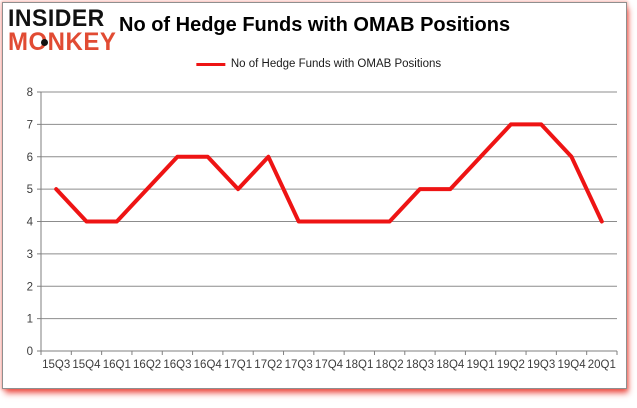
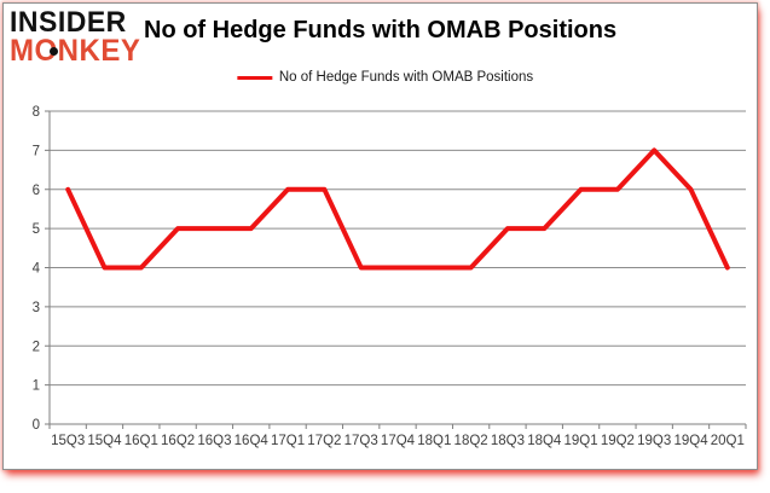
15Q3: 5 -> 6
16Q3: 6 -> 5
16Q4: 6 -> 5
17Q1: 5 -> 6
19Q2: 7 -> 6
